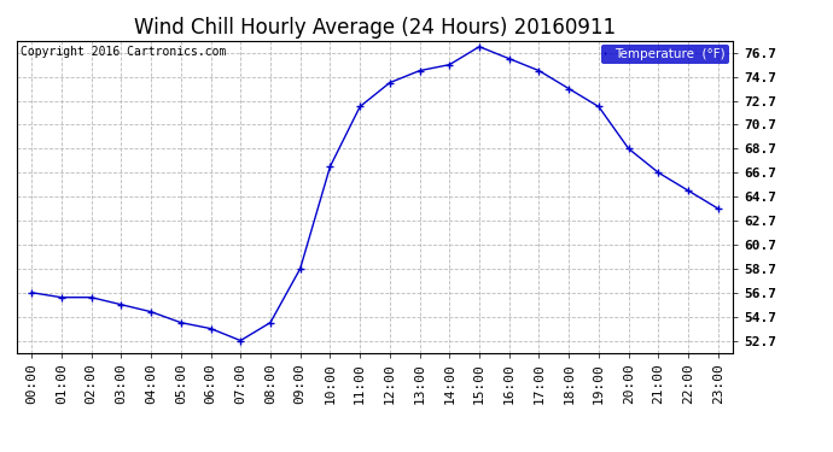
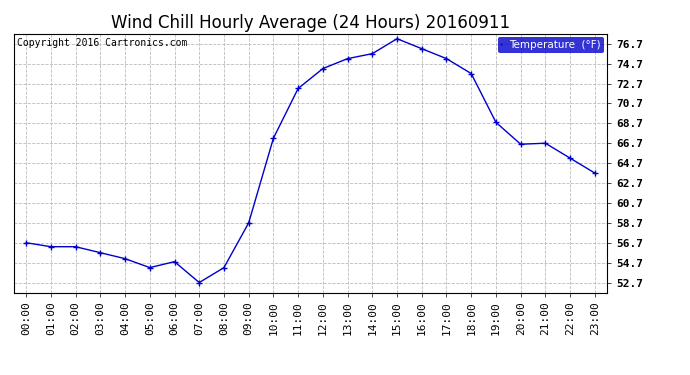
06:00: 53.7 -> 54.8
19:00: 72.2 -> 68.8
20:00: 68.7 -> 66.6
